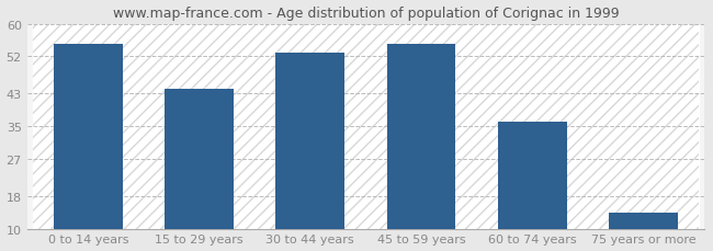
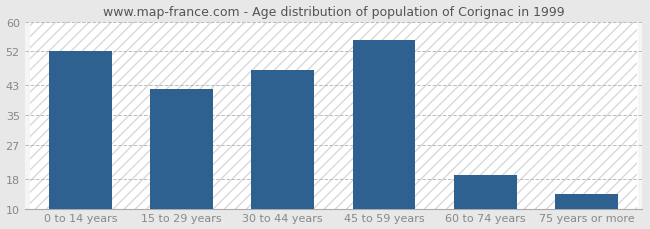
0 to 14 years: 55 -> 52
15 to 29 years: 44 -> 42
30 to 44 years: 53 -> 47
60 to 74 years: 36 -> 19
